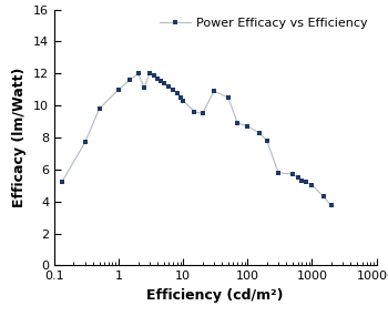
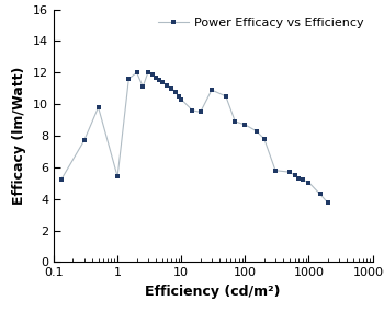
1: 11.0 -> 5.4
